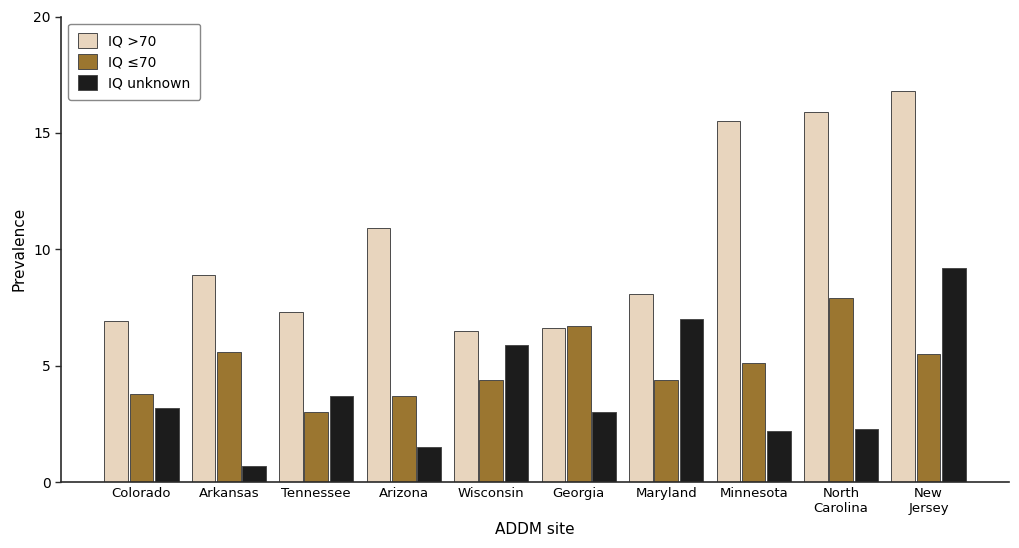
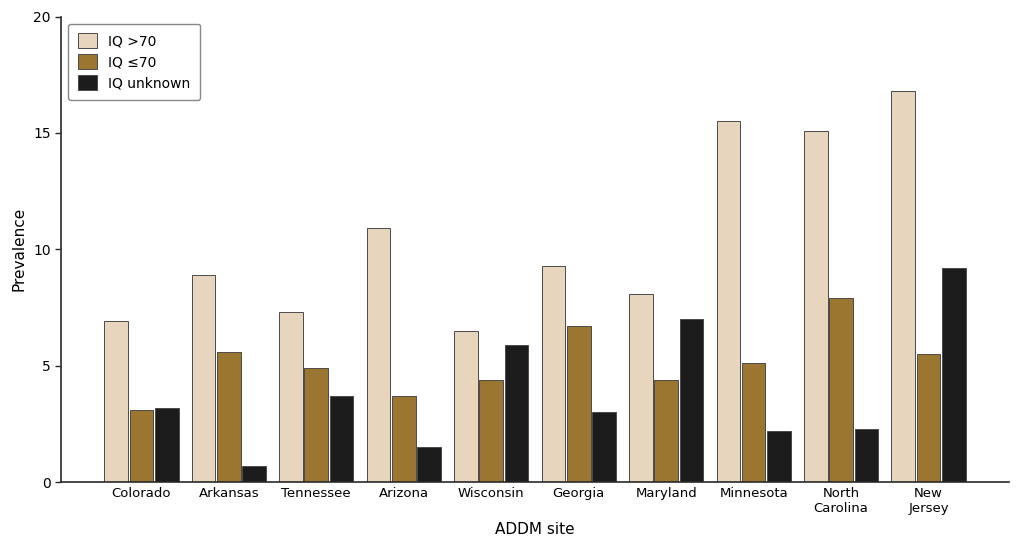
IQ ≤70/Colorado: 3.8 -> 3.1
IQ ≤70/Tennessee: 3.0 -> 4.9
IQ >70/Georgia: 6.6 -> 9.3
IQ >70/North Carolina: 15.9 -> 15.1
